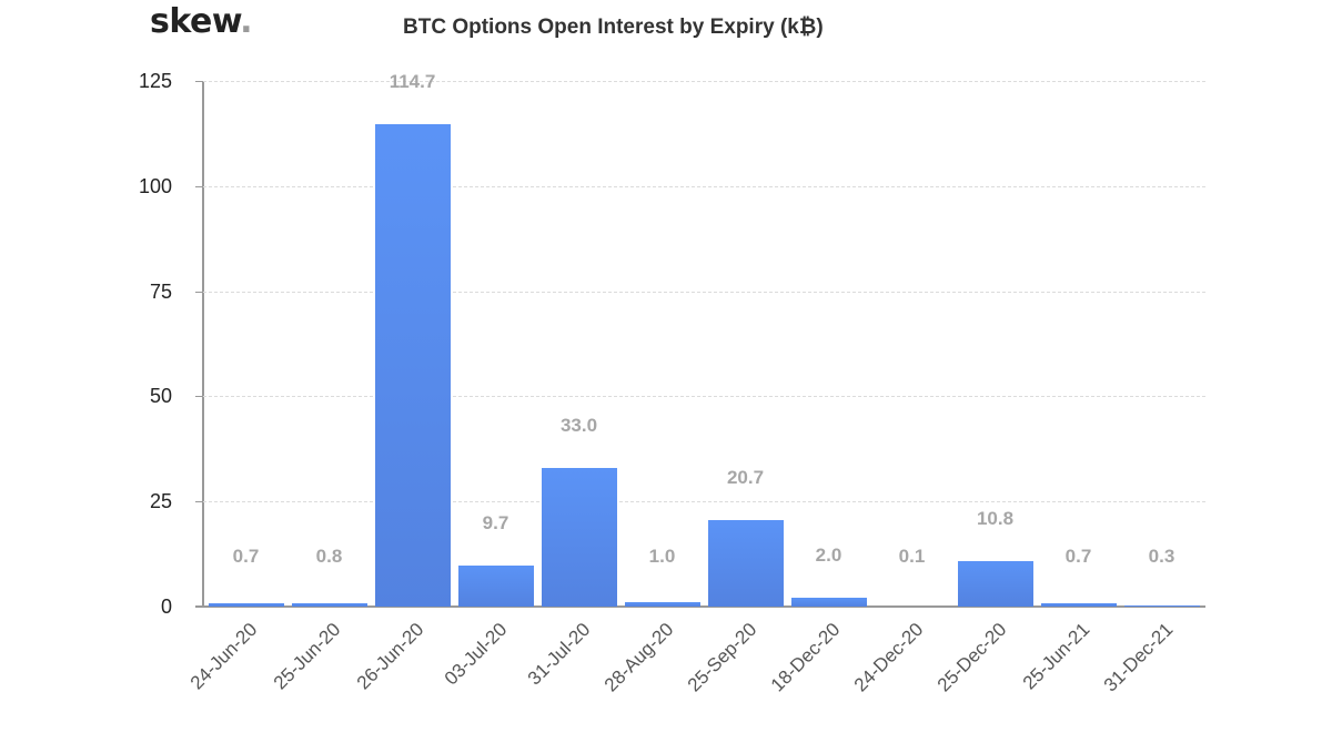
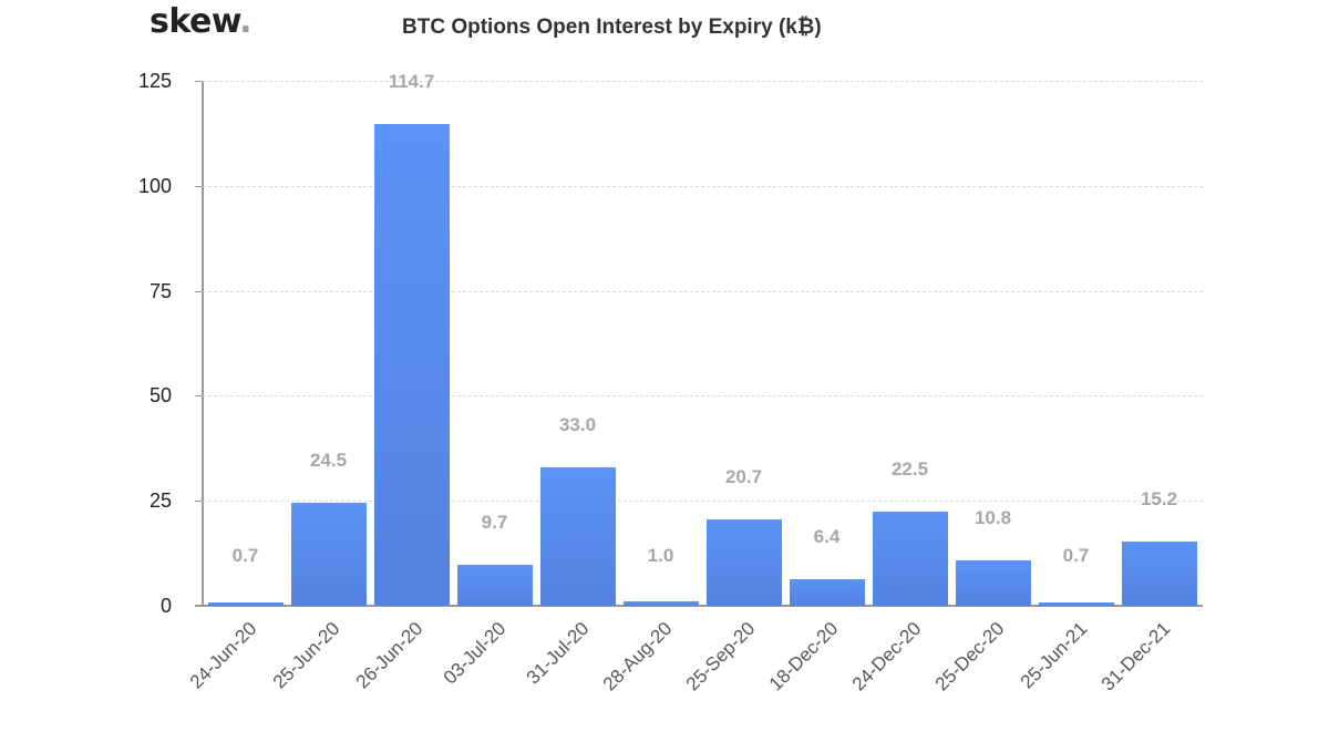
25-Jun-20: 0.8 -> 24.5
18-Dec-20: 2.0 -> 6.4
24-Dec-20: 0.1 -> 22.5
31-Dec-21: 0.3 -> 15.2
